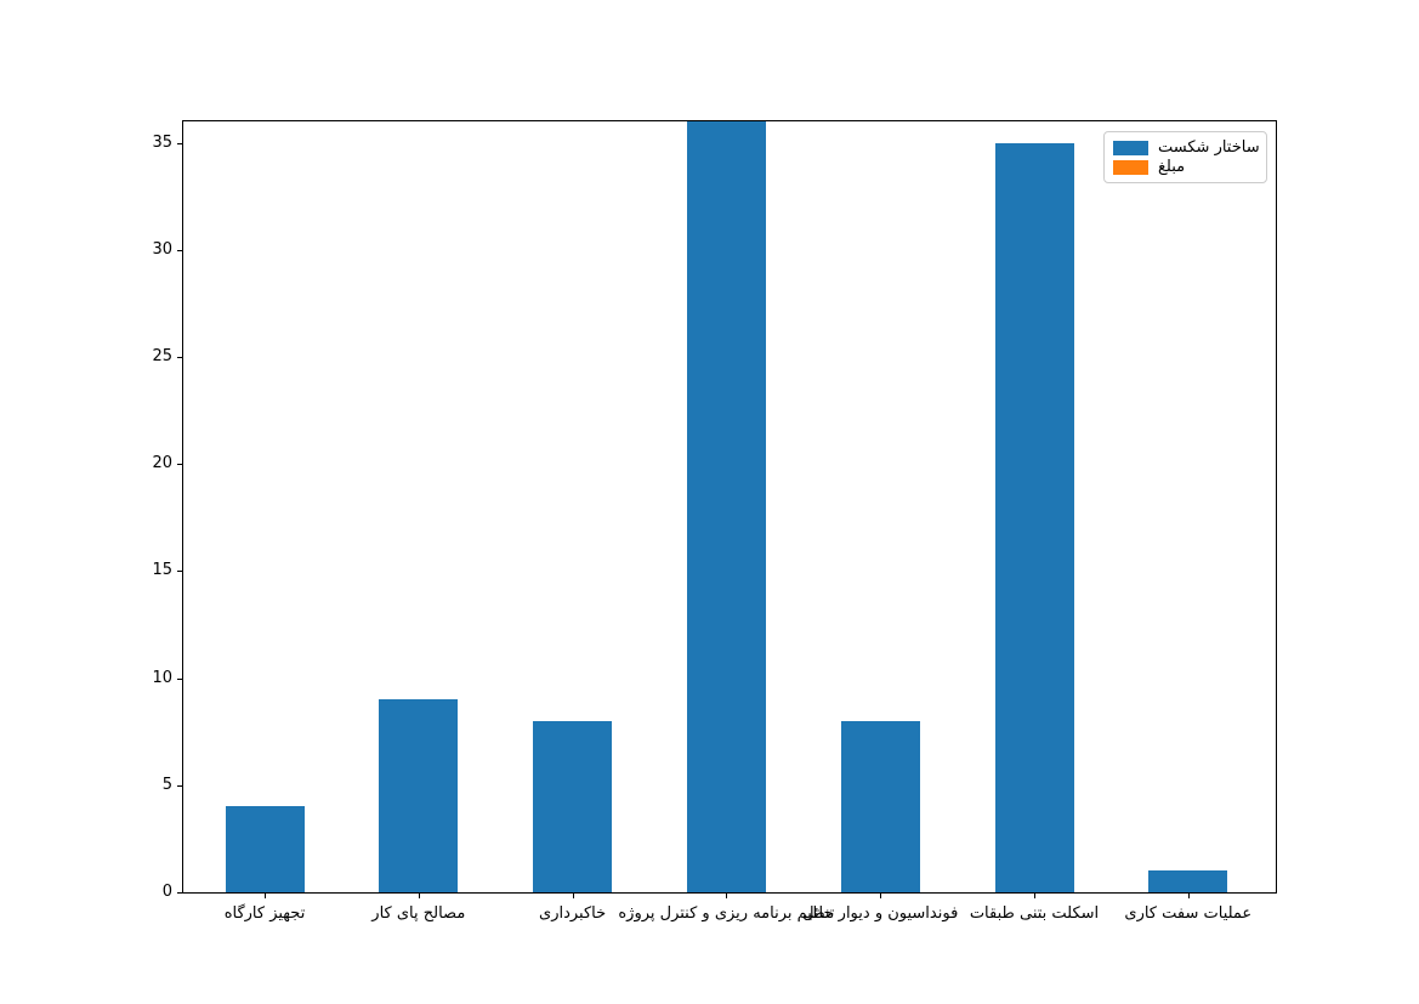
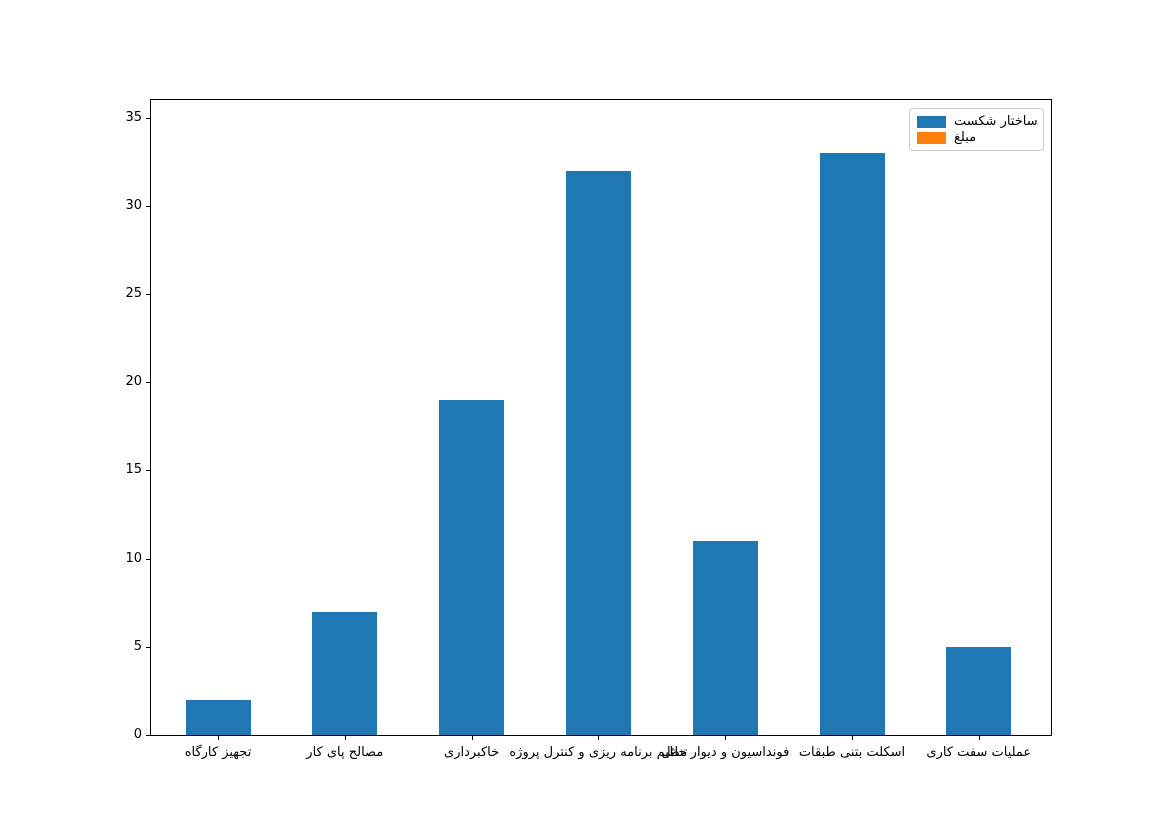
تجهیز کارگاه: 4 -> 2
مصالح پای کار: 9 -> 7
خاکبرداری: 8 -> 19
تنظیم برنامه ریزی و کنترل پروژه: 36 -> 32
فونداسیون و دیوار حائل: 8 -> 11
اسکلت بتنی طبقات: 35 -> 33
عملیات سفت کاری: 1 -> 5
